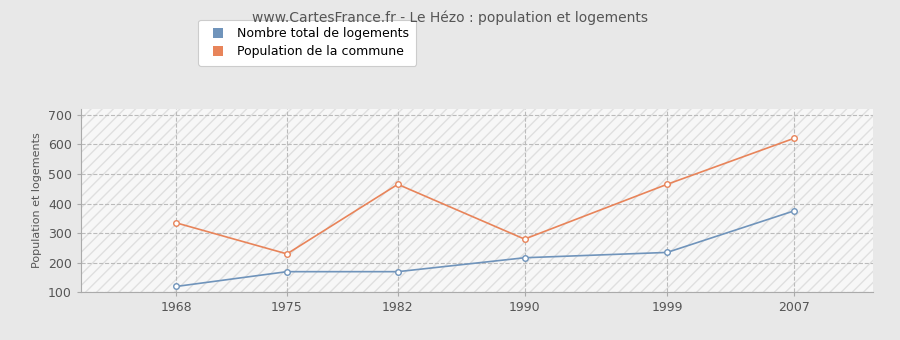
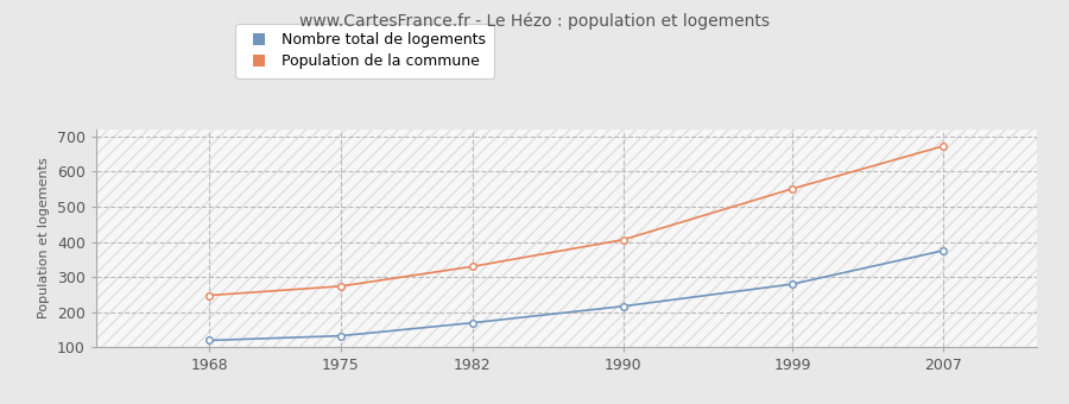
Population de la commune/1968: 335 -> 248
Nombre total de logements/1975: 170 -> 133
Population de la commune/1975: 230 -> 274
Population de la commune/1982: 465 -> 330
Population de la commune/1990: 280 -> 406
Nombre total de logements/1999: 235 -> 280
Population de la commune/1999: 465 -> 551
Population de la commune/2007: 620 -> 672
